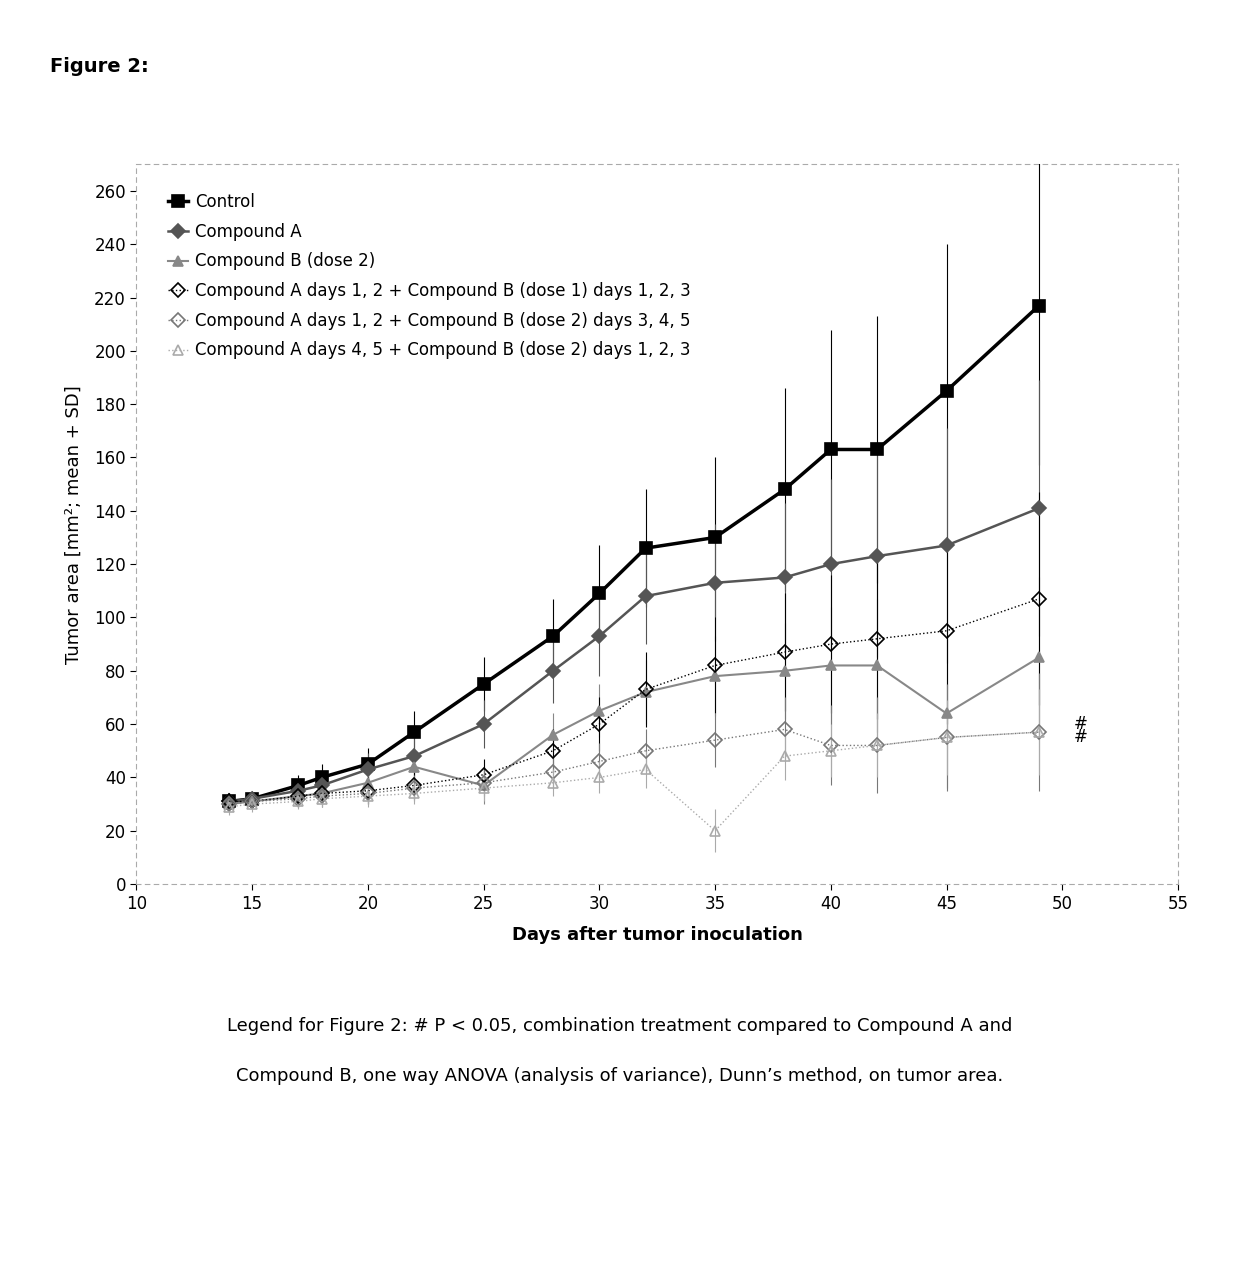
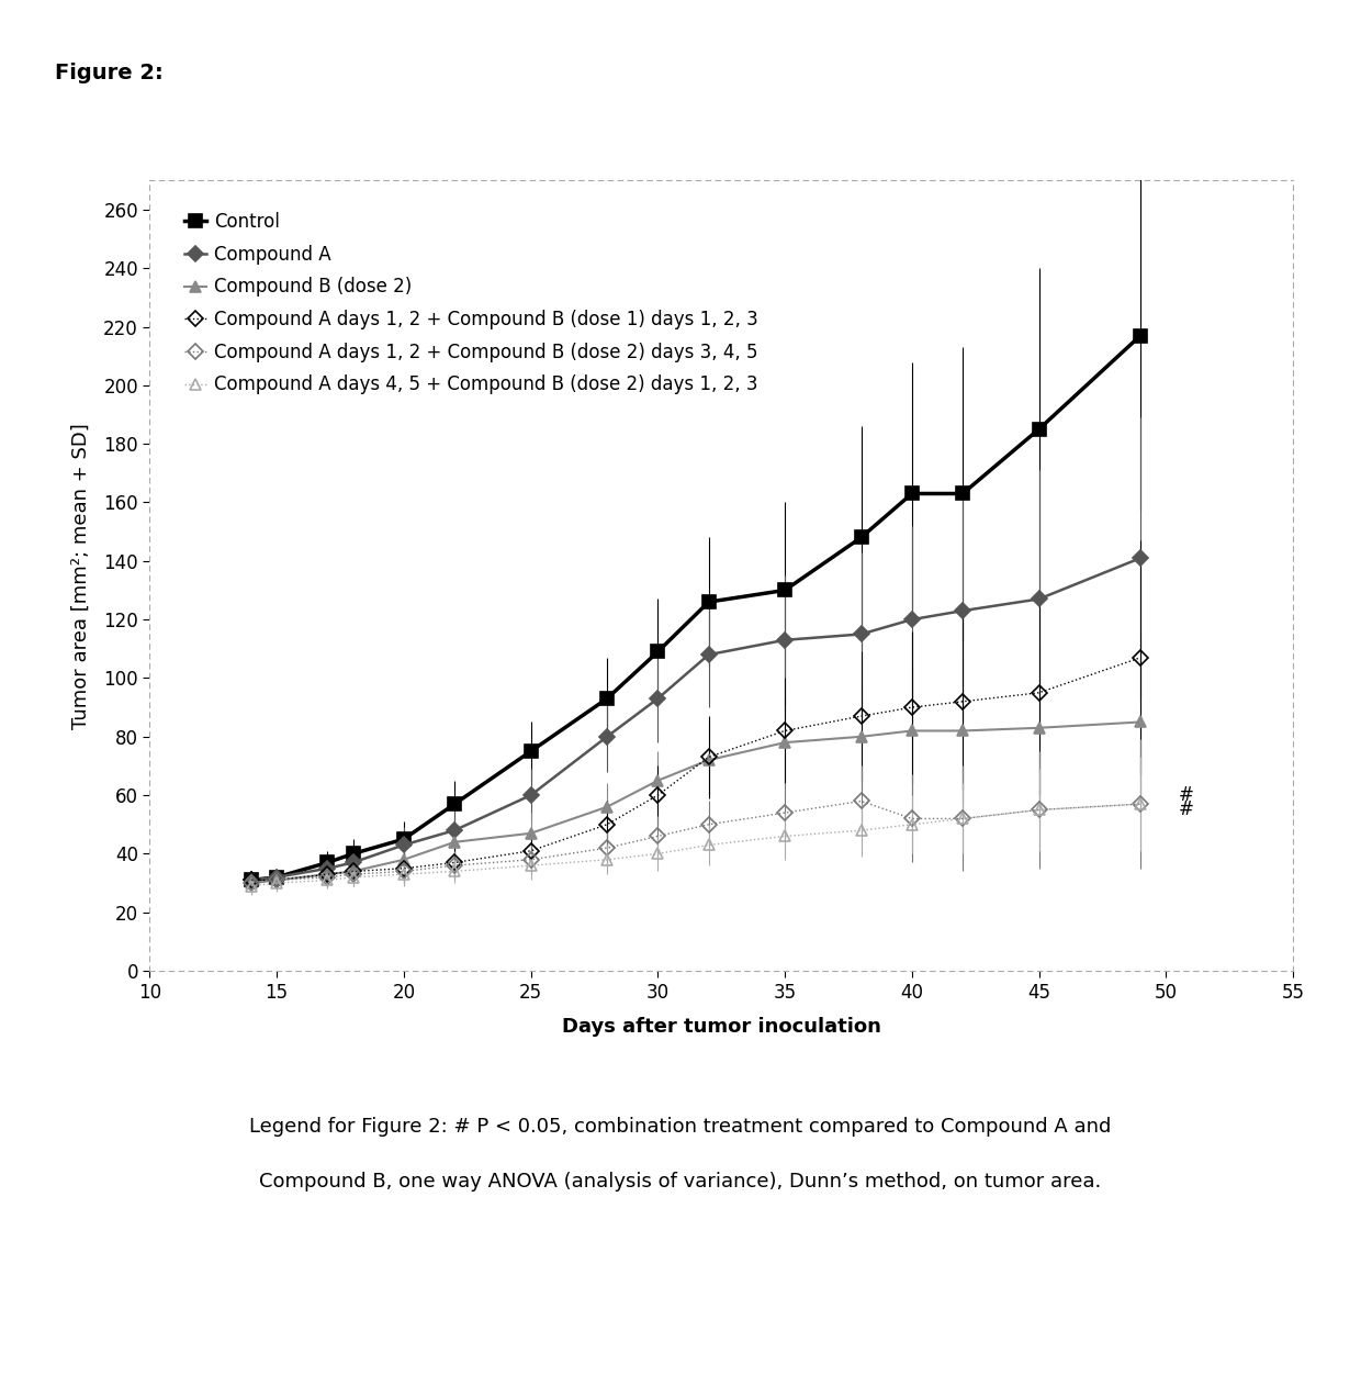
Compound B (dose 2)/25: 37 -> 47
Compound A days 4, 5 + Compound B (dose 2) days 1, 2, 3/35: 20 -> 46
Compound B (dose 2)/45: 64 -> 83
